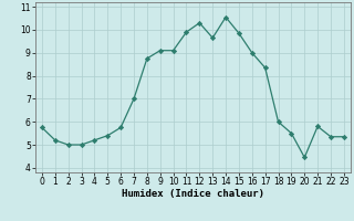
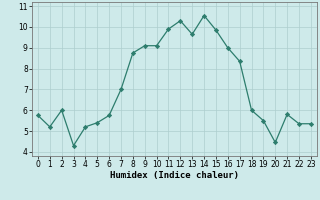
2: 5.00 -> 6.00
3: 5.00 -> 4.30
